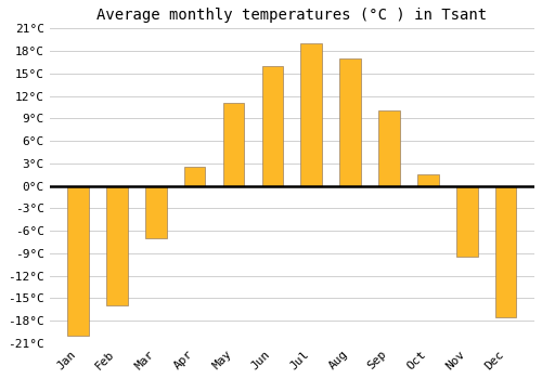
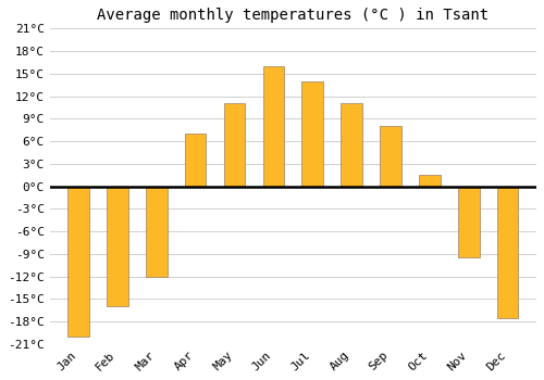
Mar: -7.0°C -> -12.0°C
Apr: 2.5°C -> 7.0°C
Jul: 19.0°C -> 14.0°C
Aug: 17.0°C -> 11.0°C
Sep: 10.0°C -> 8.0°C
